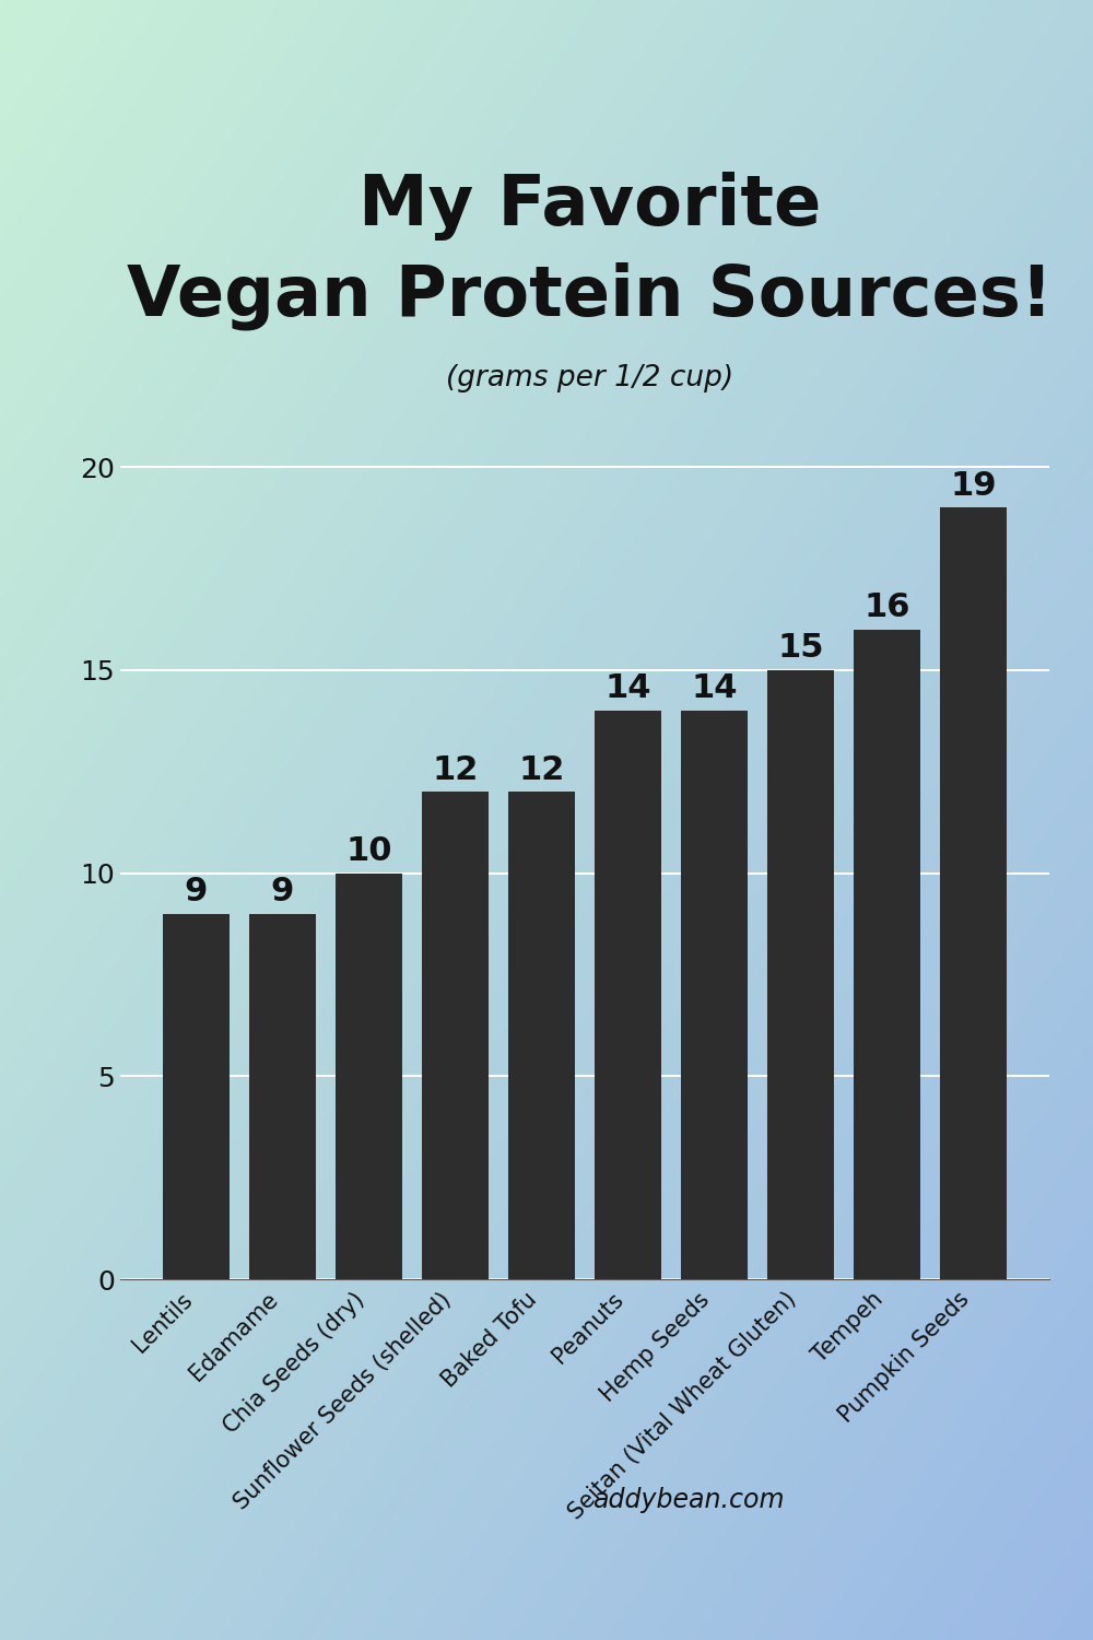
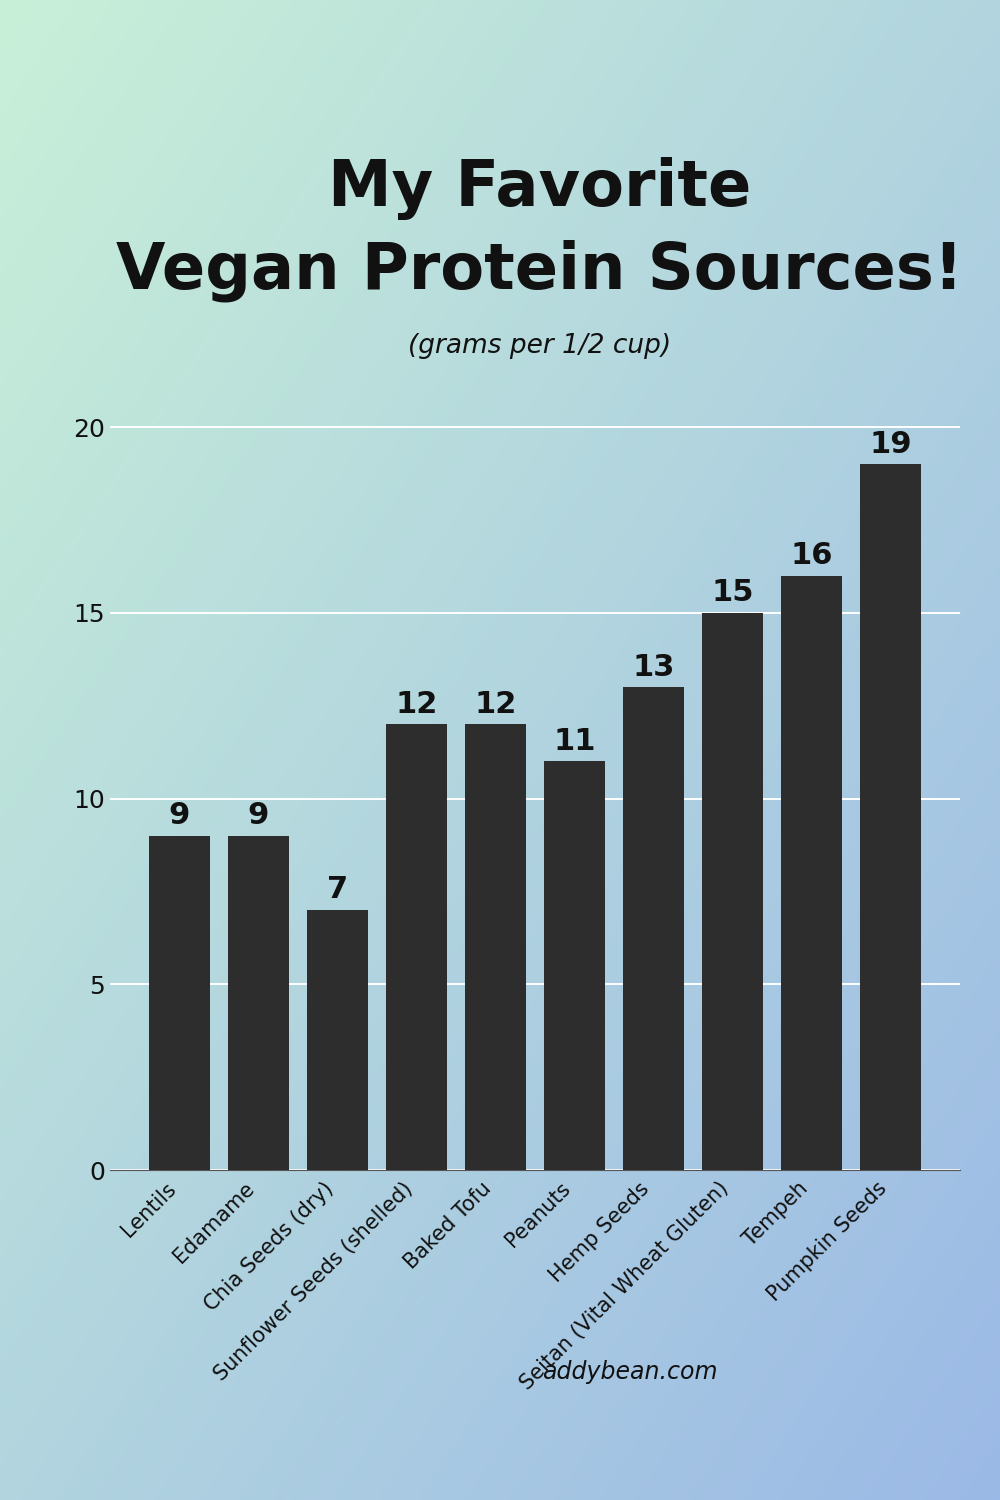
Chia Seeds (dry): 10 -> 7
Peanuts: 14 -> 11
Hemp Seeds: 14 -> 13
